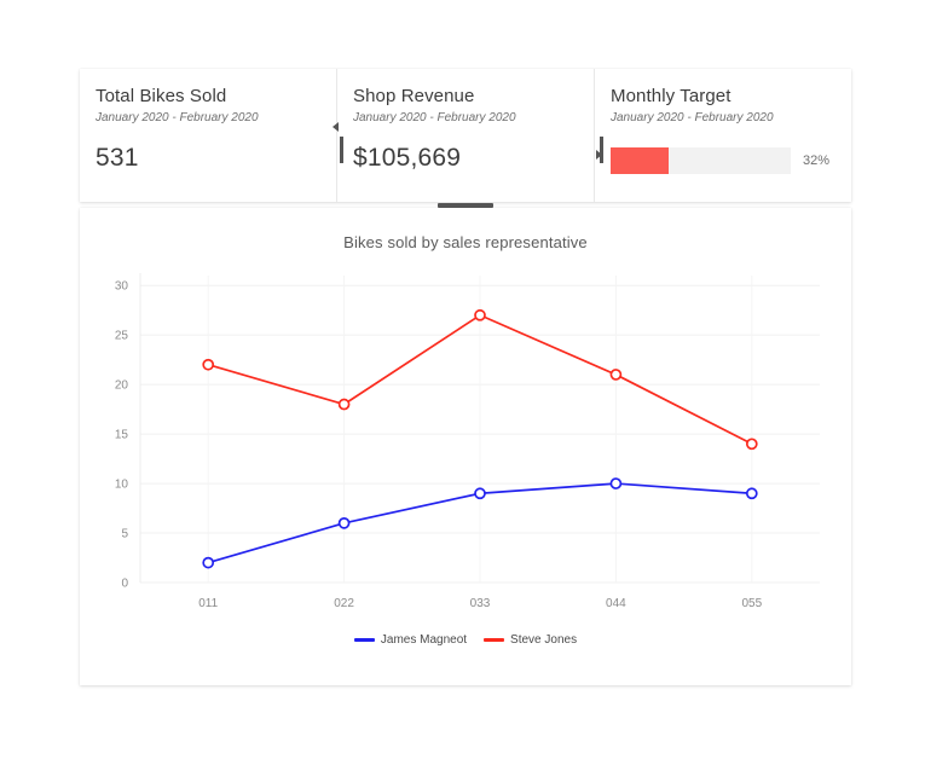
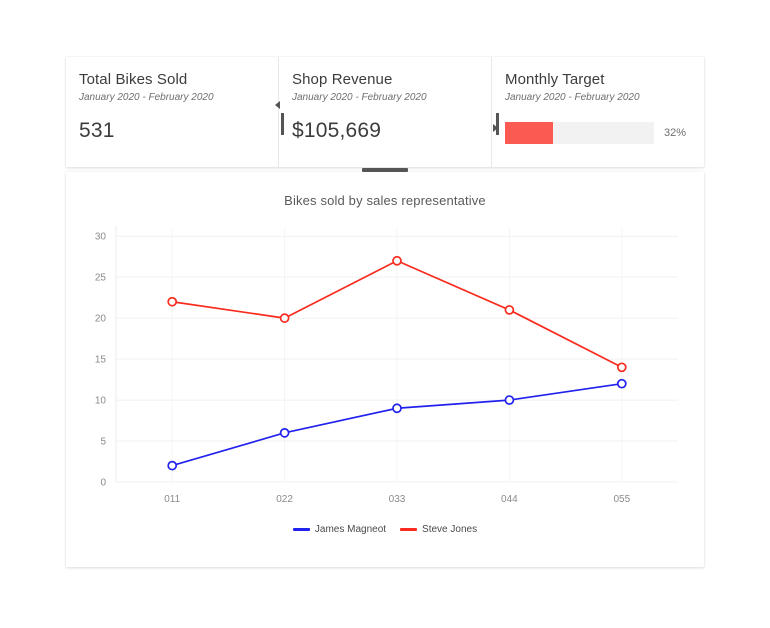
Steve Jones/022: 18 -> 20
James Magneot/055: 9 -> 12
